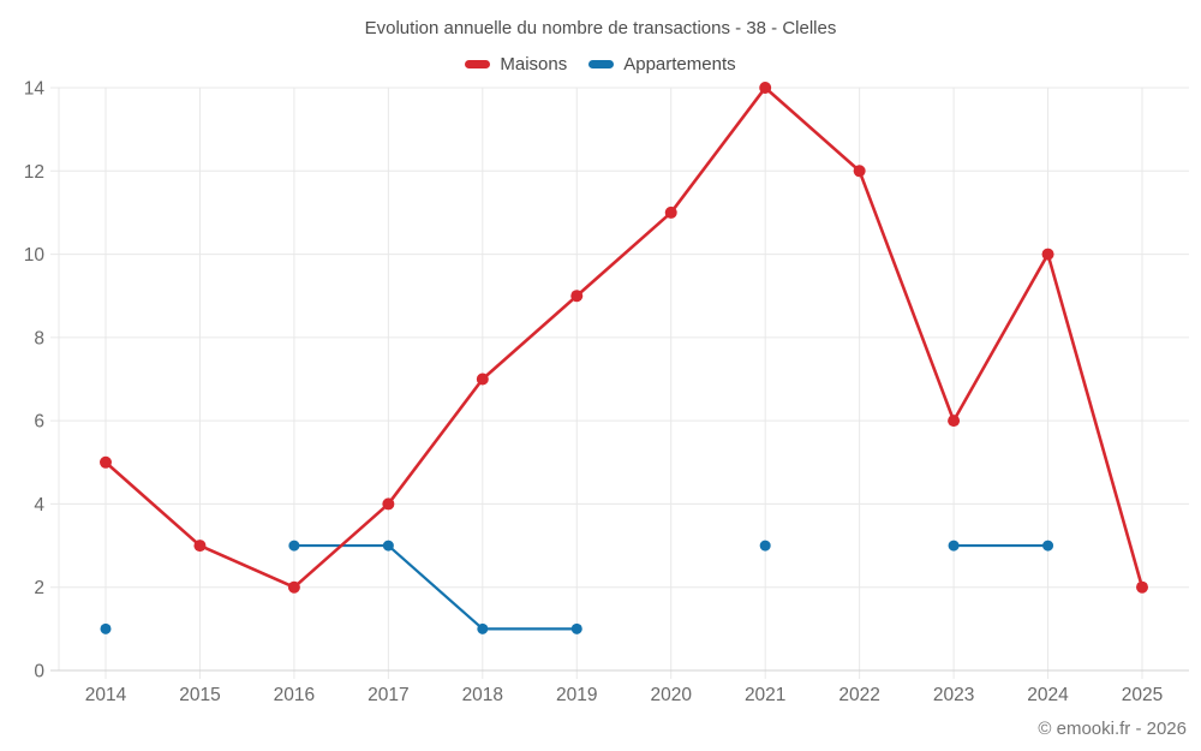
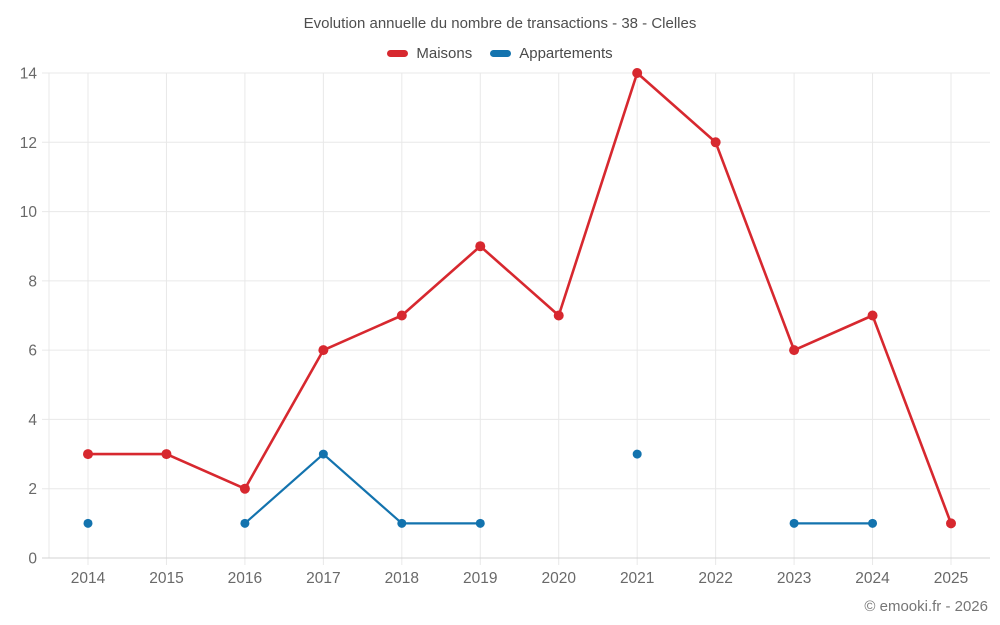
Maisons/2014: 5 -> 3
Appartements/2016: 3 -> 1
Maisons/2017: 4 -> 6
Maisons/2020: 11 -> 7
Appartements/2023: 3 -> 1
Maisons/2024: 10 -> 7
Appartements/2024: 3 -> 1
Maisons/2025: 2 -> 1
